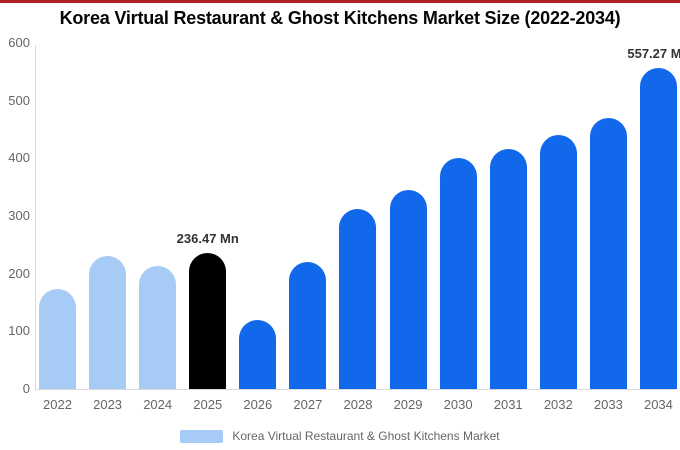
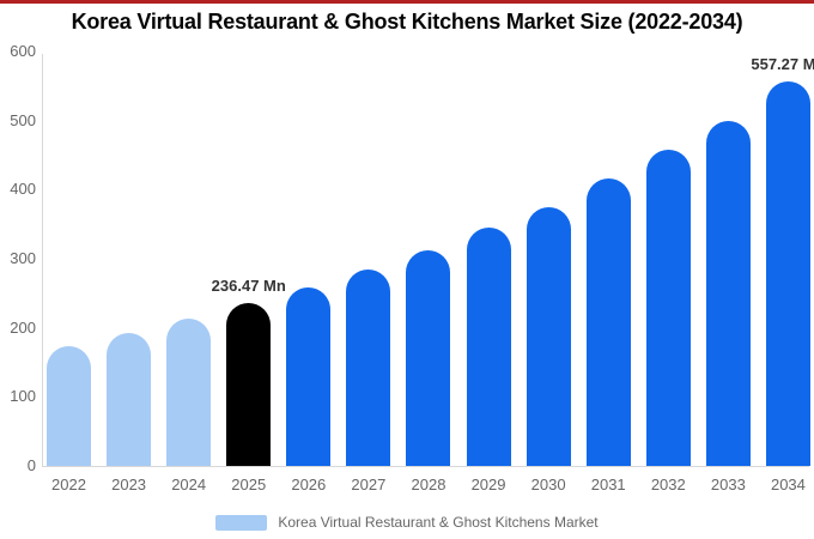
2023: 230 -> 190
2026: 120 -> 260
2027: 220 -> 280
2030: 400 -> 380
2032: 440 -> 460
2033: 470 -> 500
